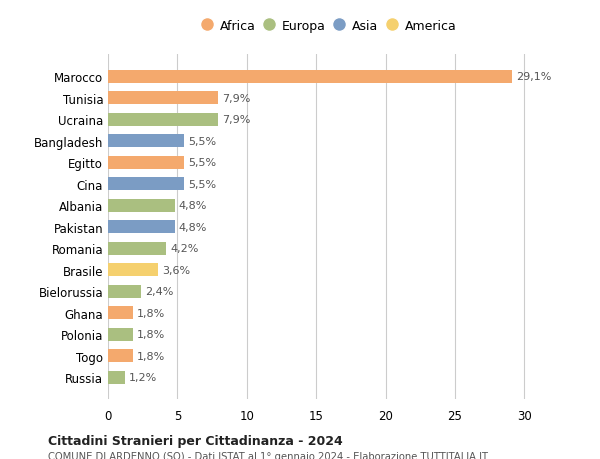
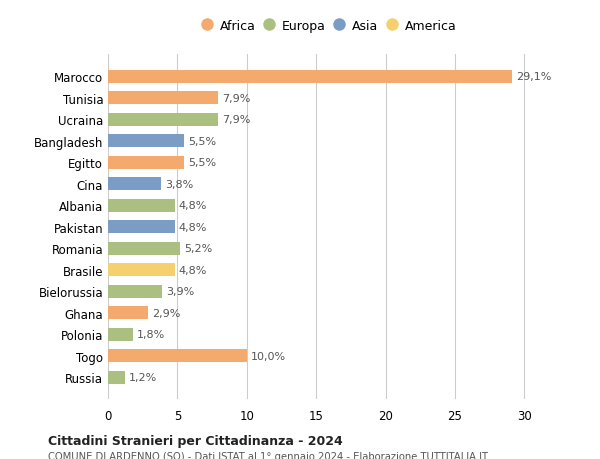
Cina: 5,5% -> 3,8%
Romania: 4,2% -> 5,2%
Brasile: 3,6% -> 4,8%
Bielorussia: 2,4% -> 3,9%
Ghana: 1,8% -> 2,9%
Togo: 1,8% -> 10,0%
